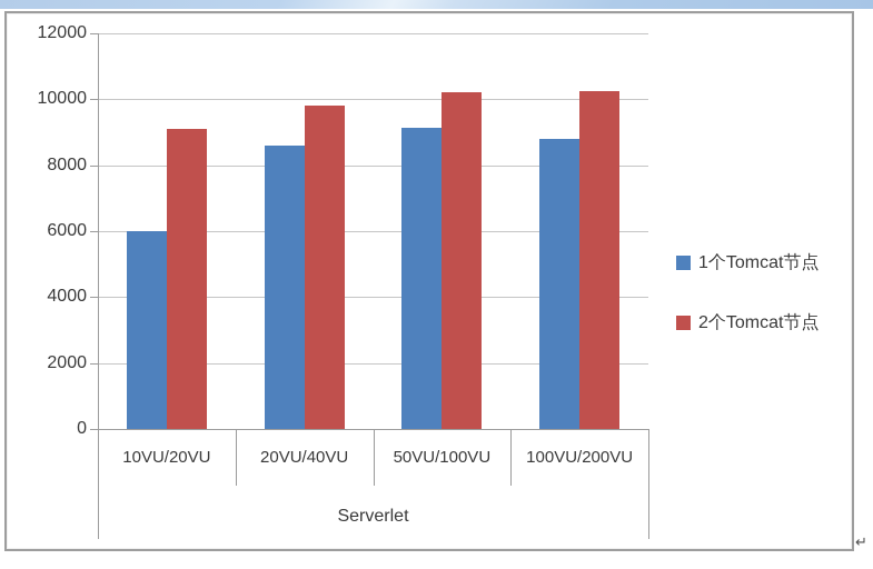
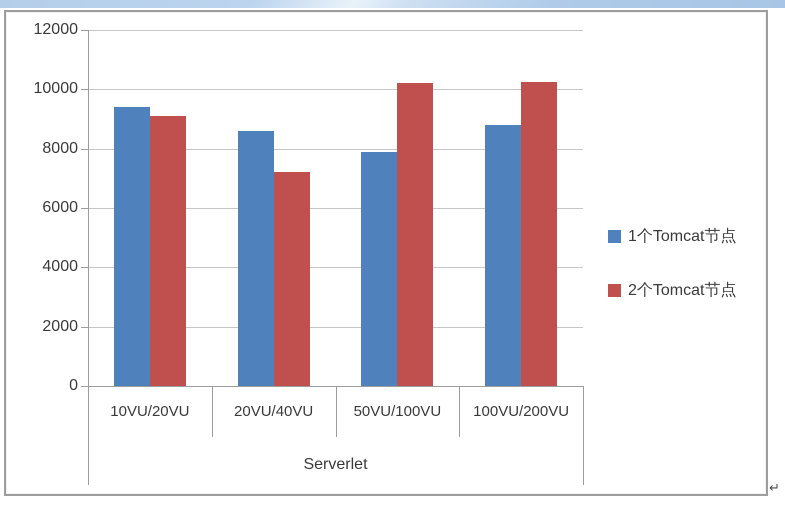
1个Tomcat节点/10VU/20VU: 6000 -> 9400
2个Tomcat节点/20VU/40VU: 9800 -> 7200
1个Tomcat节点/50VU/100VU: 9200 -> 7900
